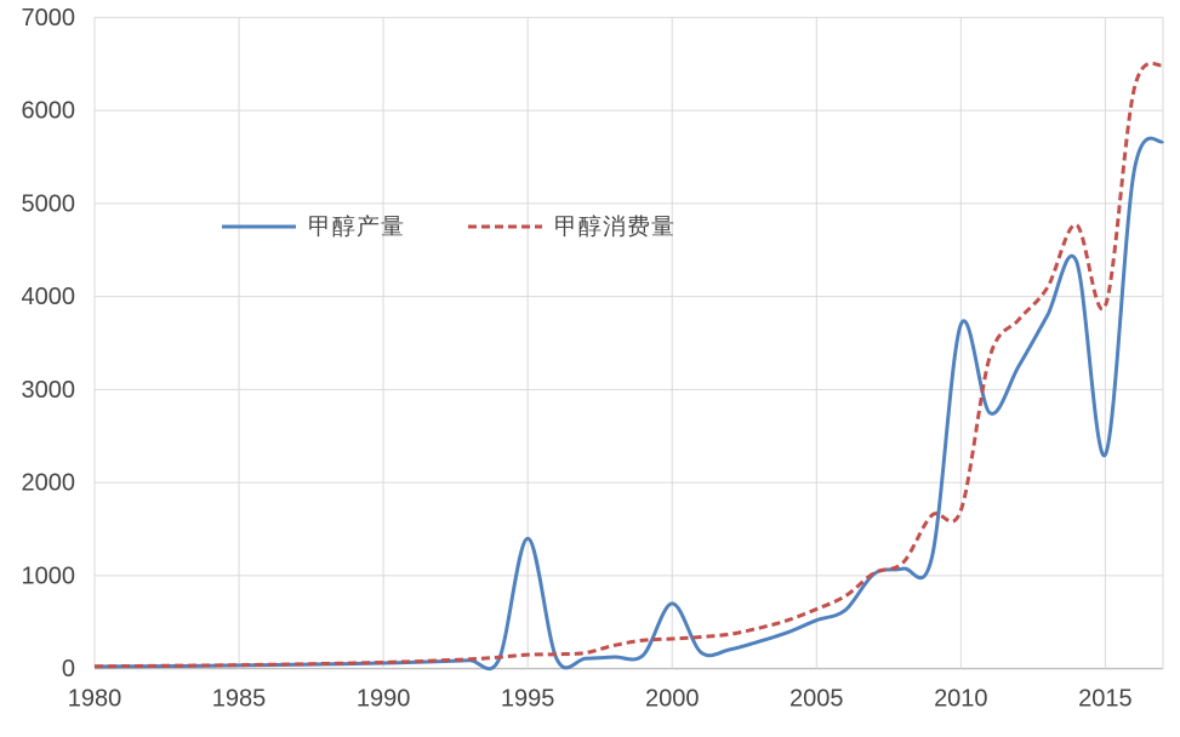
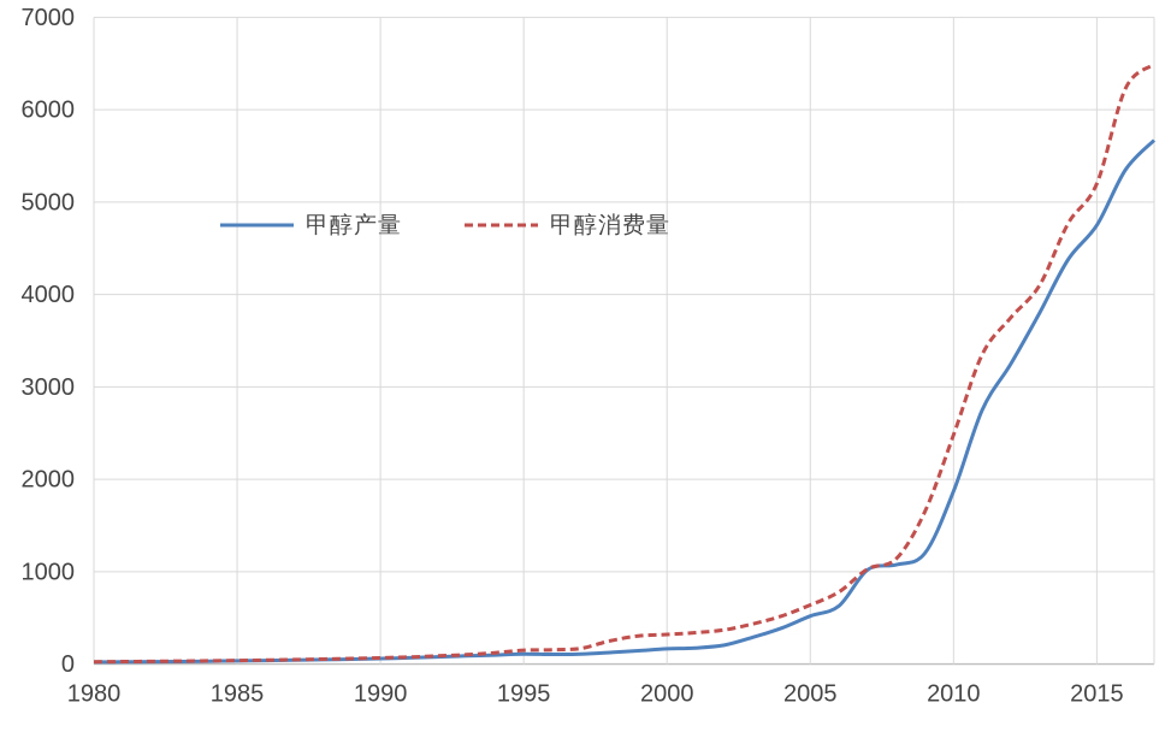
甲醇产量/1995: 1400 -> 100
甲醇产量/2000: 700 -> 200
甲醇产量/2010: 3700 -> 1900
甲醇消费量/2010: 1700 -> 2500
甲醇产量/2015: 2300 -> 4800
甲醇消费量/2015: 3900 -> 5200
